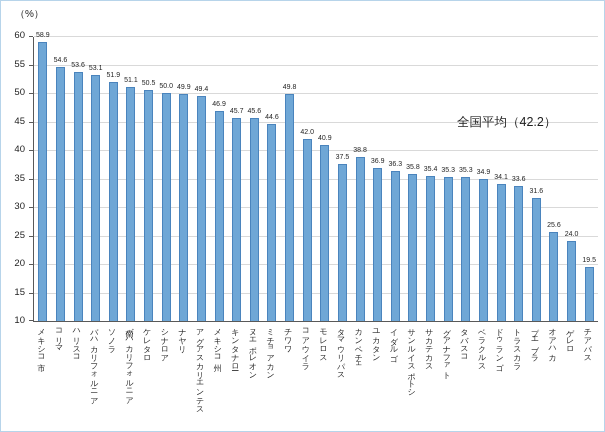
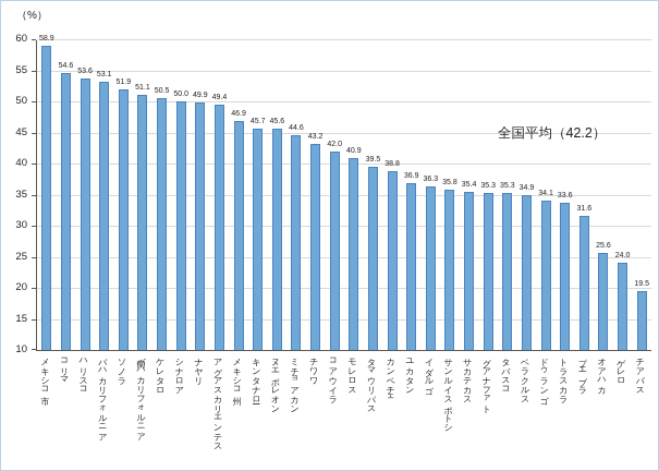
チワワ: 49.8 -> 43.2
タマウリパス: 37.5 -> 39.5
